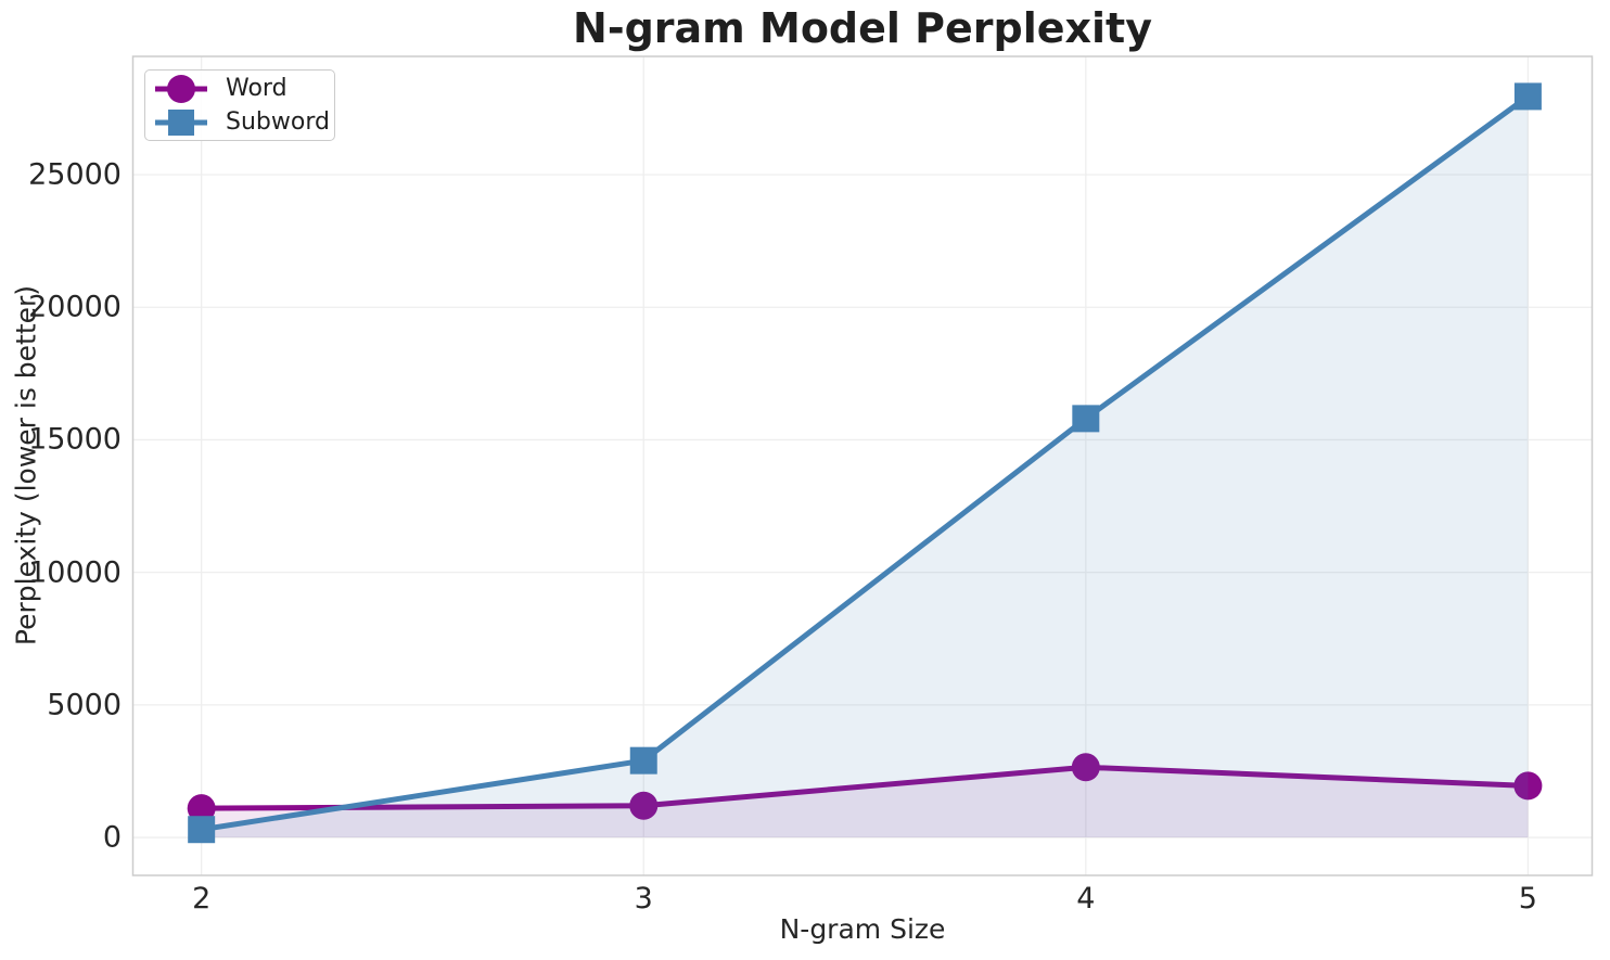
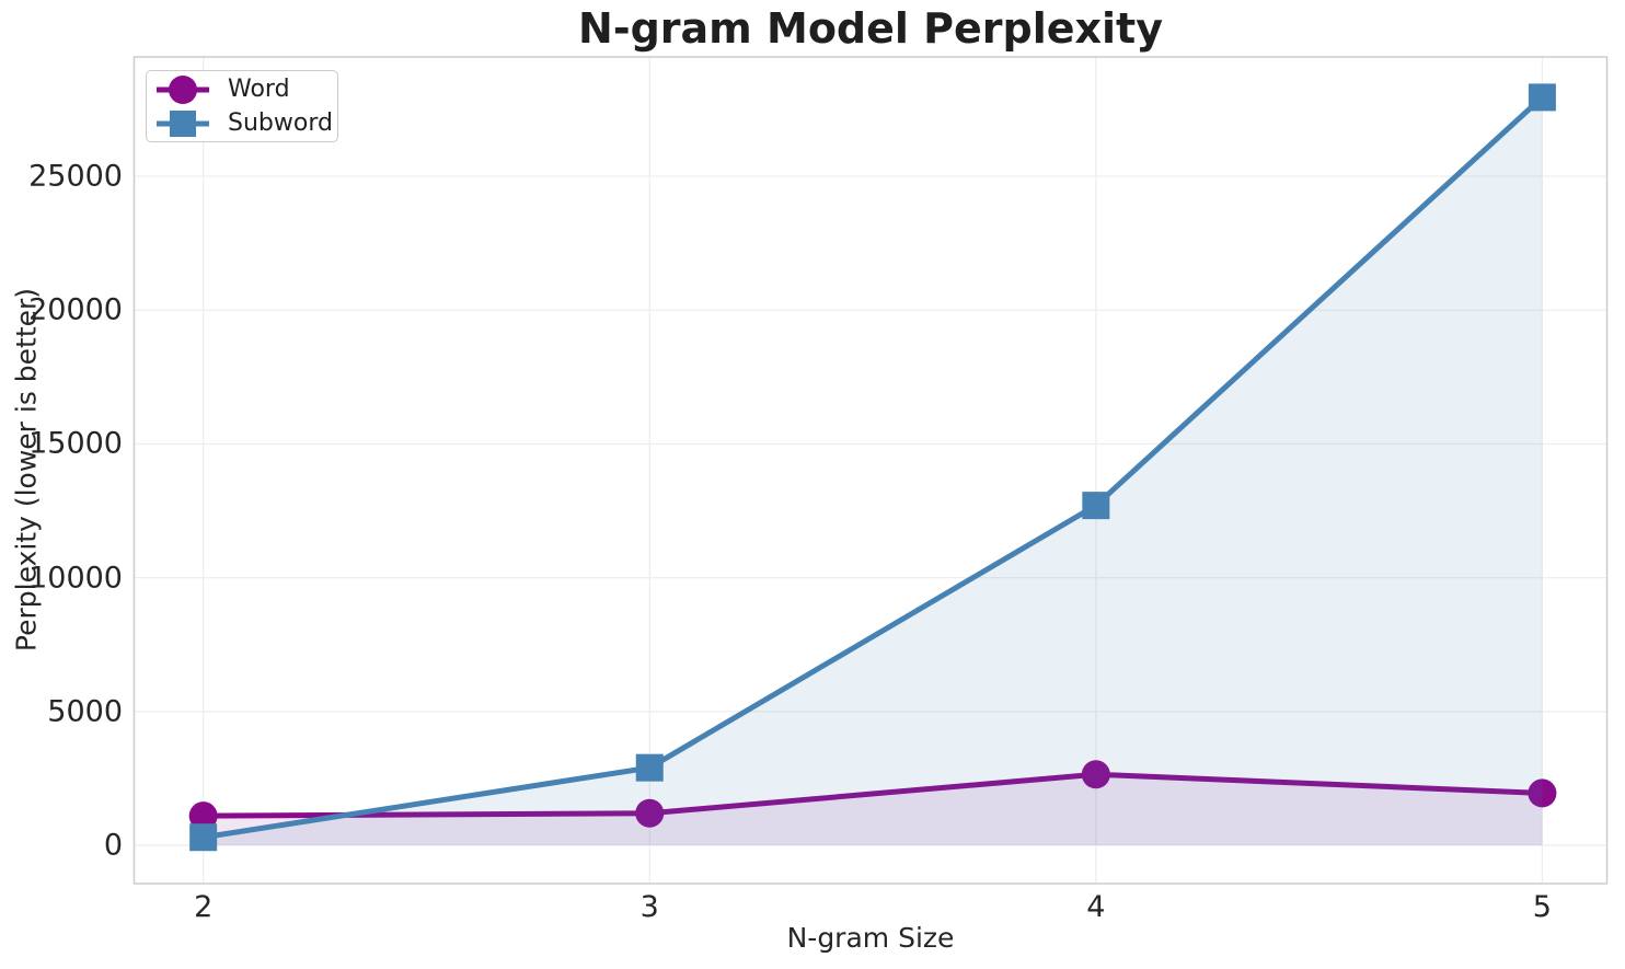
Subword/4: 15800 -> 12700
